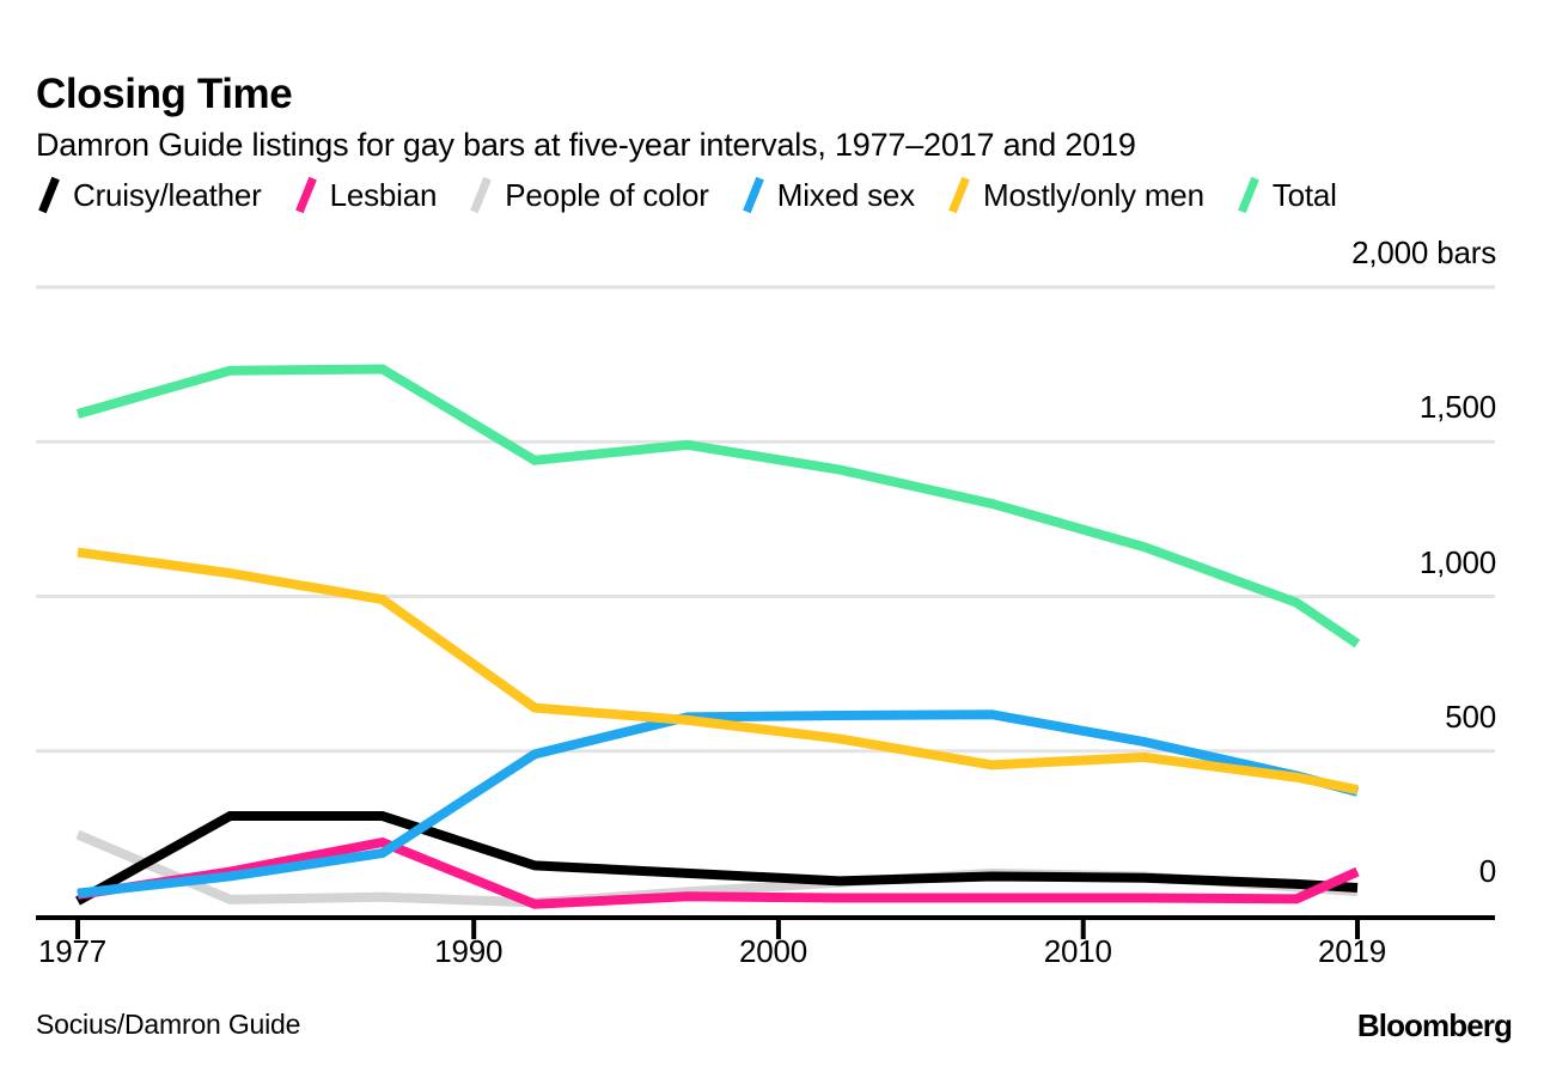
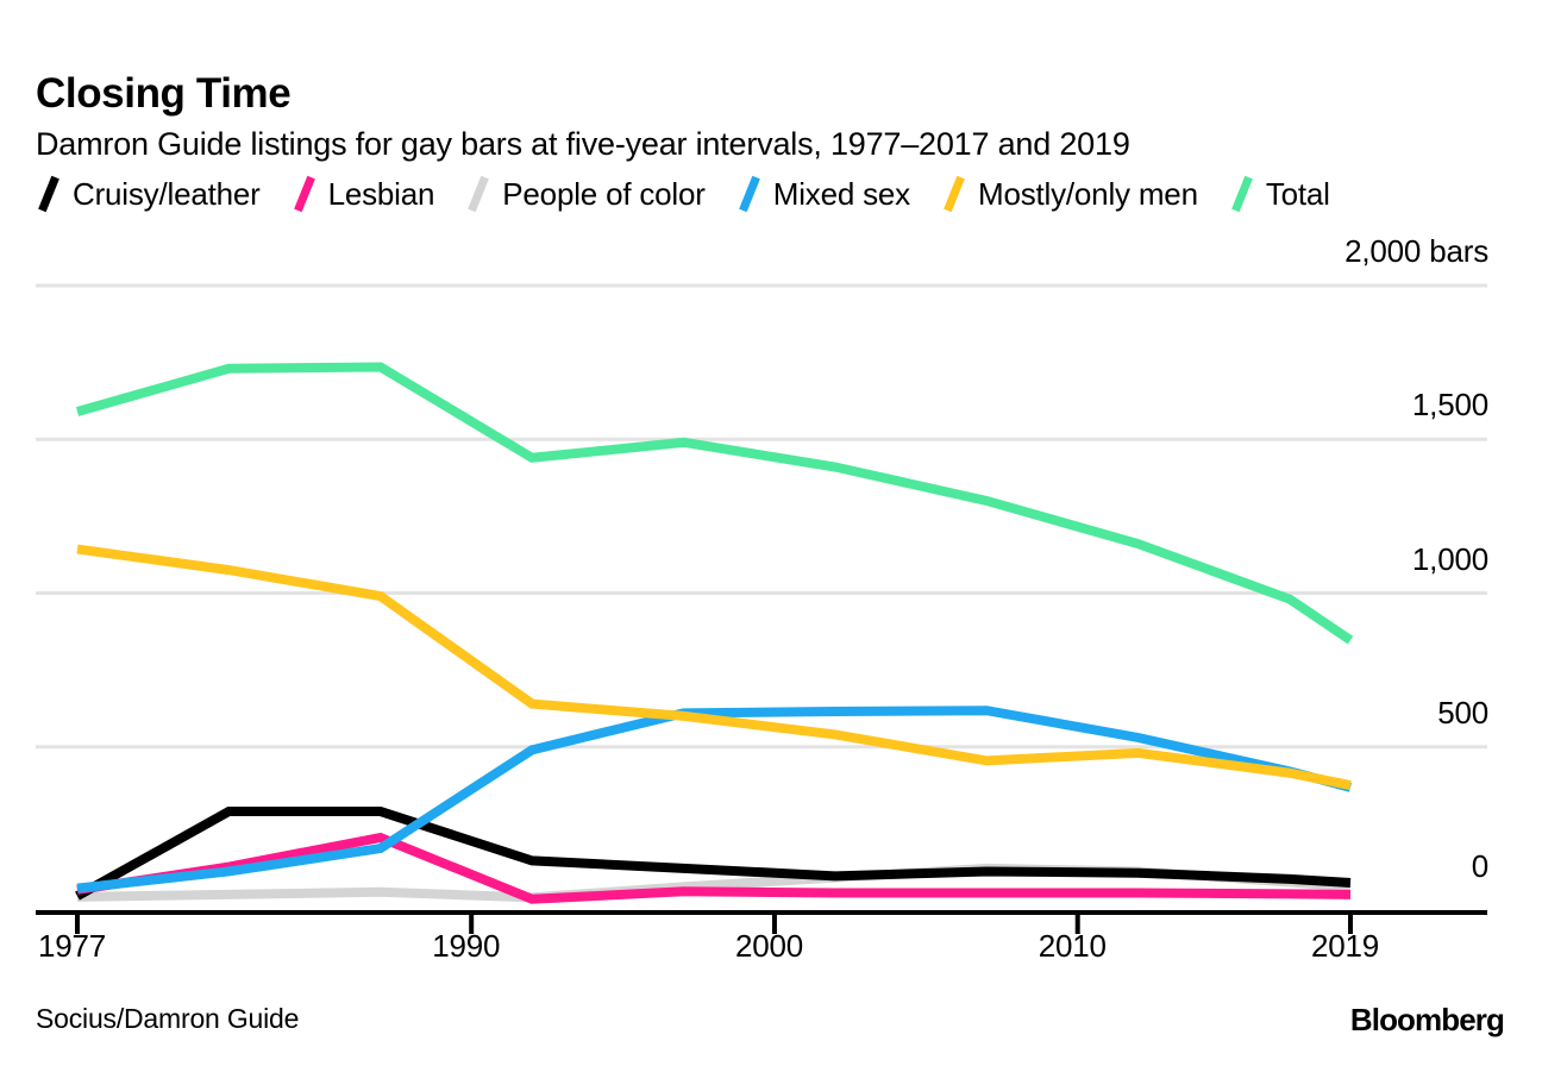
People of color/1977: 230 -> 10
Lesbian/2019: 110 -> 20
